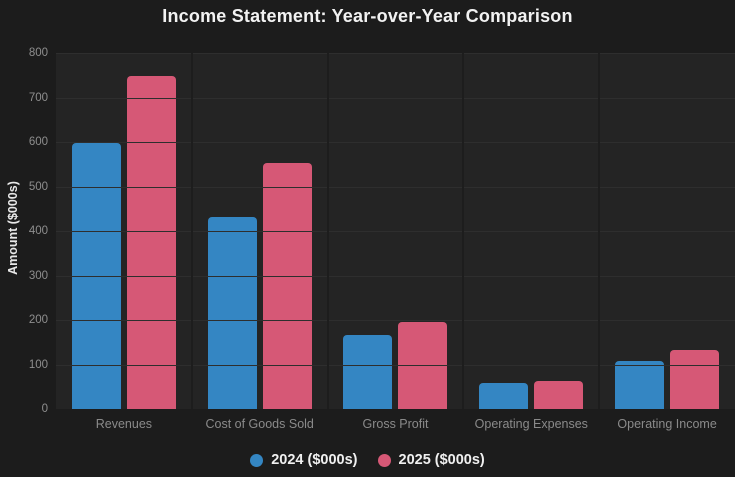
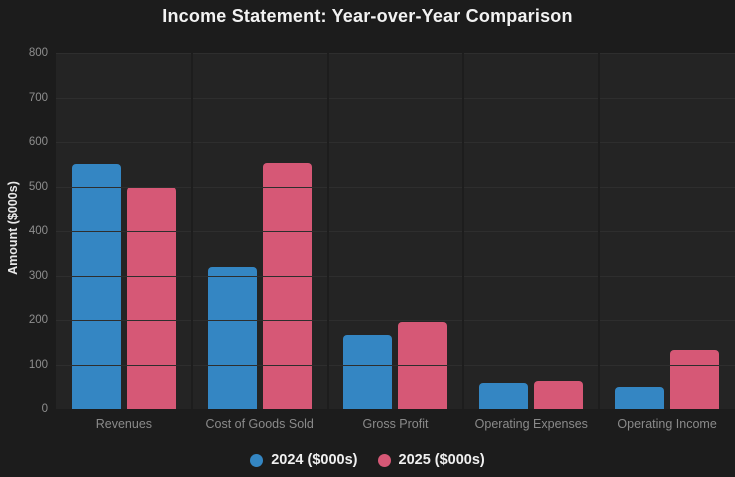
2024 ($000s)/Revenues: 600 -> 550
2025 ($000s)/Revenues: 750 -> 500
2024 ($000s)/Cost of Goods Sold: 430 -> 320
2024 ($000s)/Operating Income: 110 -> 50
